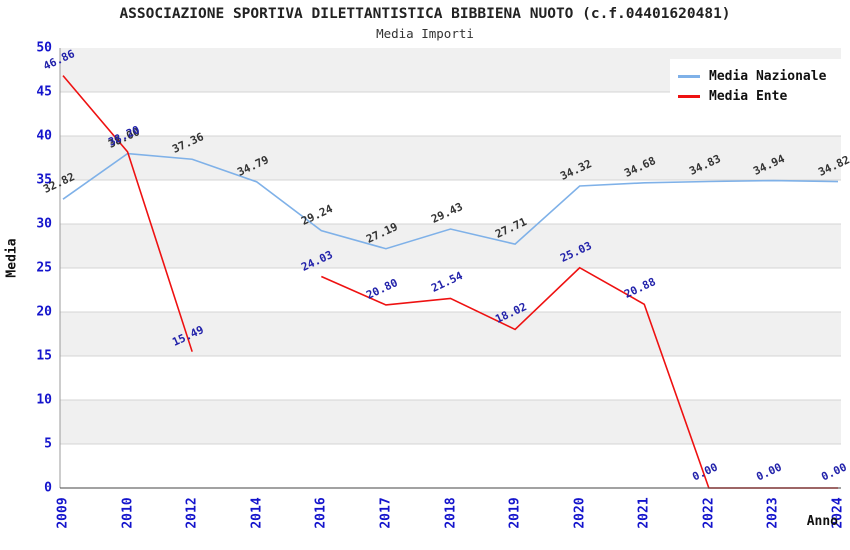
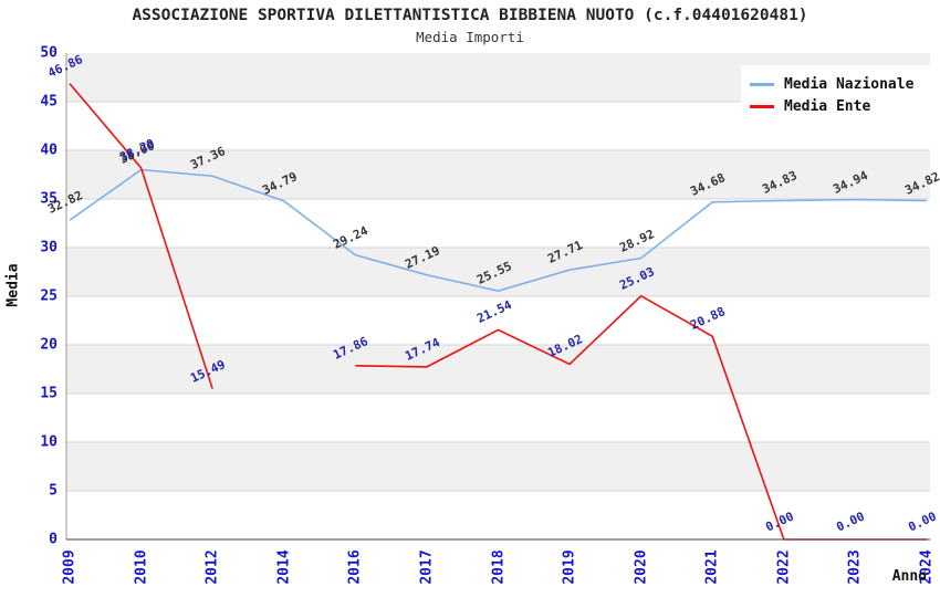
Media Ente/2016: 24.03 -> 17.86
Media Ente/2017: 20.80 -> 17.74
Media Nazionale/2018: 29.43 -> 25.55
Media Nazionale/2020: 34.32 -> 28.92
